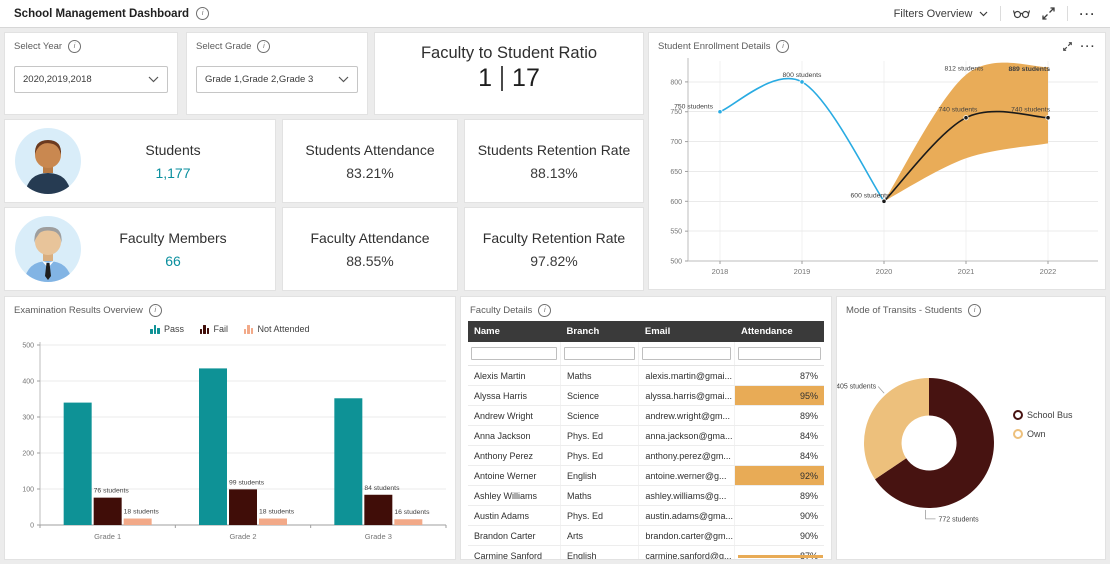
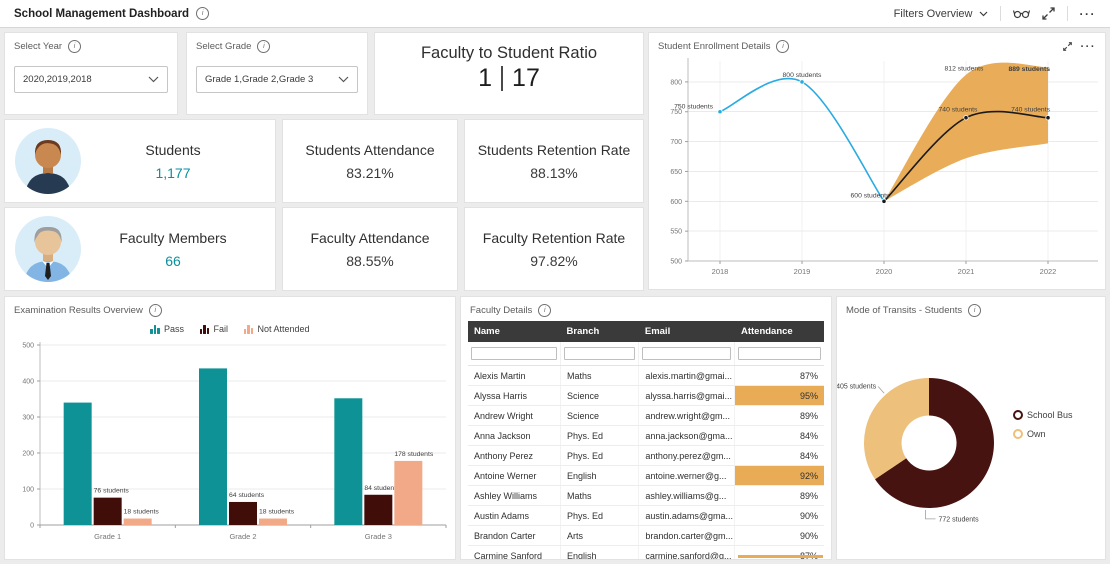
Examination Results Overview/Fail/Grade 2: 99 -> 64
Examination Results Overview/Not Attended/Grade 3: 16 -> 178
